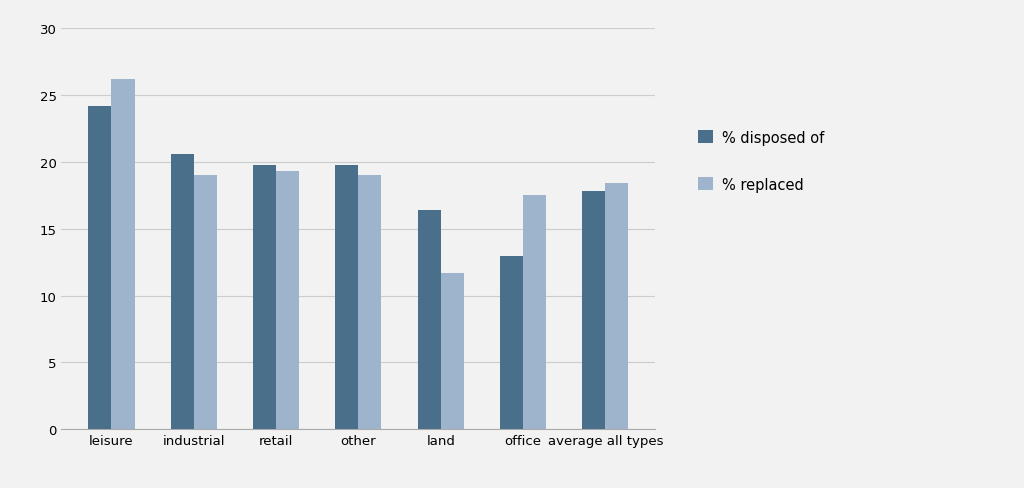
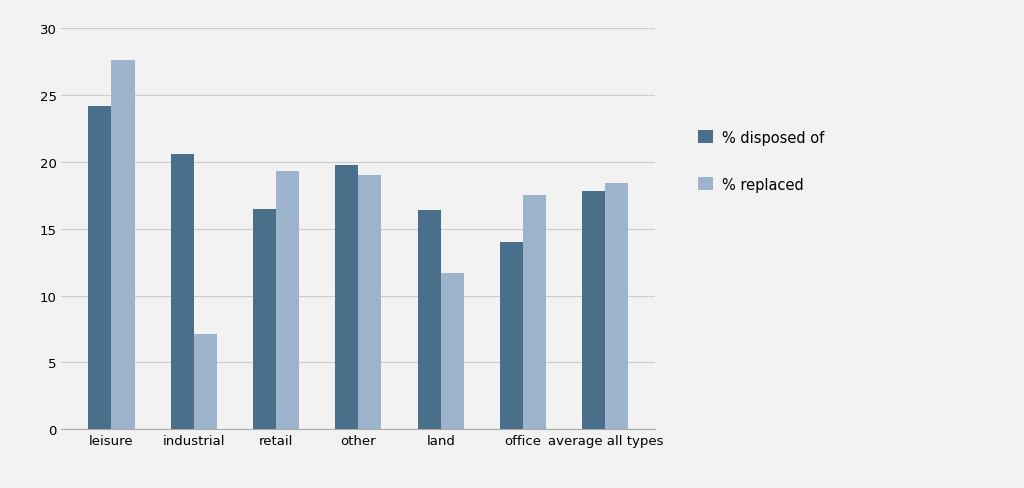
% replaced/leisure: 26.2 -> 27.6
% replaced/industrial: 19.0 -> 7.1
% disposed of/retail: 19.8 -> 16.5
% disposed of/office: 13.0 -> 14.0
